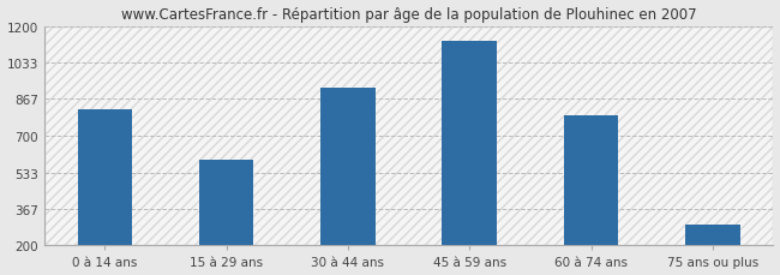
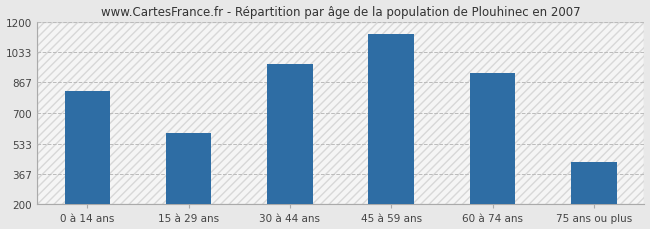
30 à 44 ans: 920 -> 970
60 à 74 ans: 790 -> 920
75 ans ou plus: 300 -> 430
